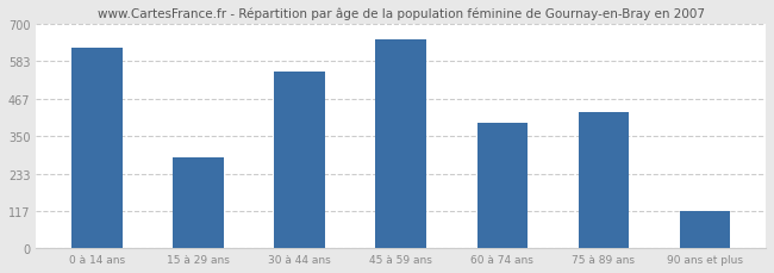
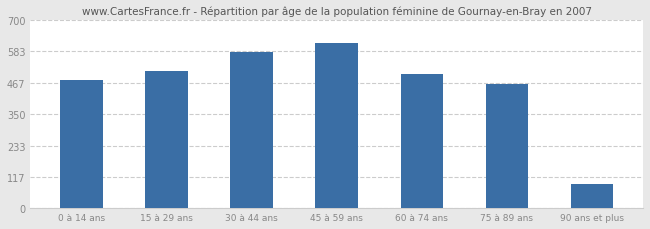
0 à 14 ans: 625 -> 476
15 à 29 ans: 285 -> 510
30 à 44 ans: 550 -> 580
45 à 59 ans: 650 -> 613
60 à 74 ans: 390 -> 498
75 à 89 ans: 425 -> 462
90 ans et plus: 115 -> 90
